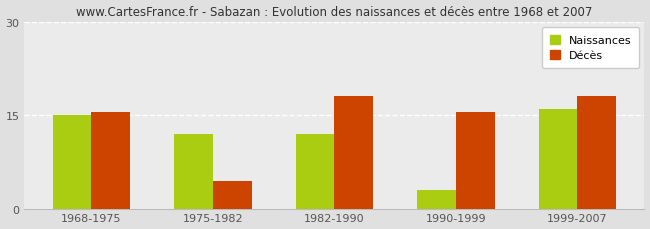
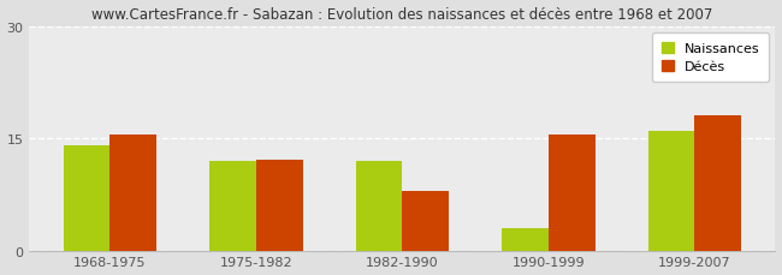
Naissances/1968-1975: 15 -> 14
Décès/1975-1982: 4.5 -> 12.2
Décès/1982-1990: 18.0 -> 8.0
